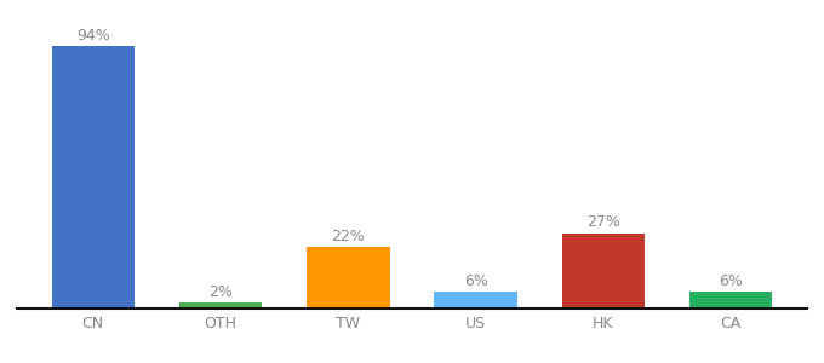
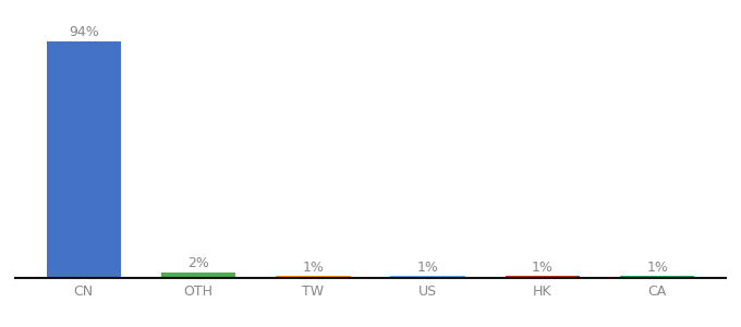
TW: 22% -> 1%
US: 6% -> 1%
HK: 27% -> 1%
CA: 6% -> 1%
